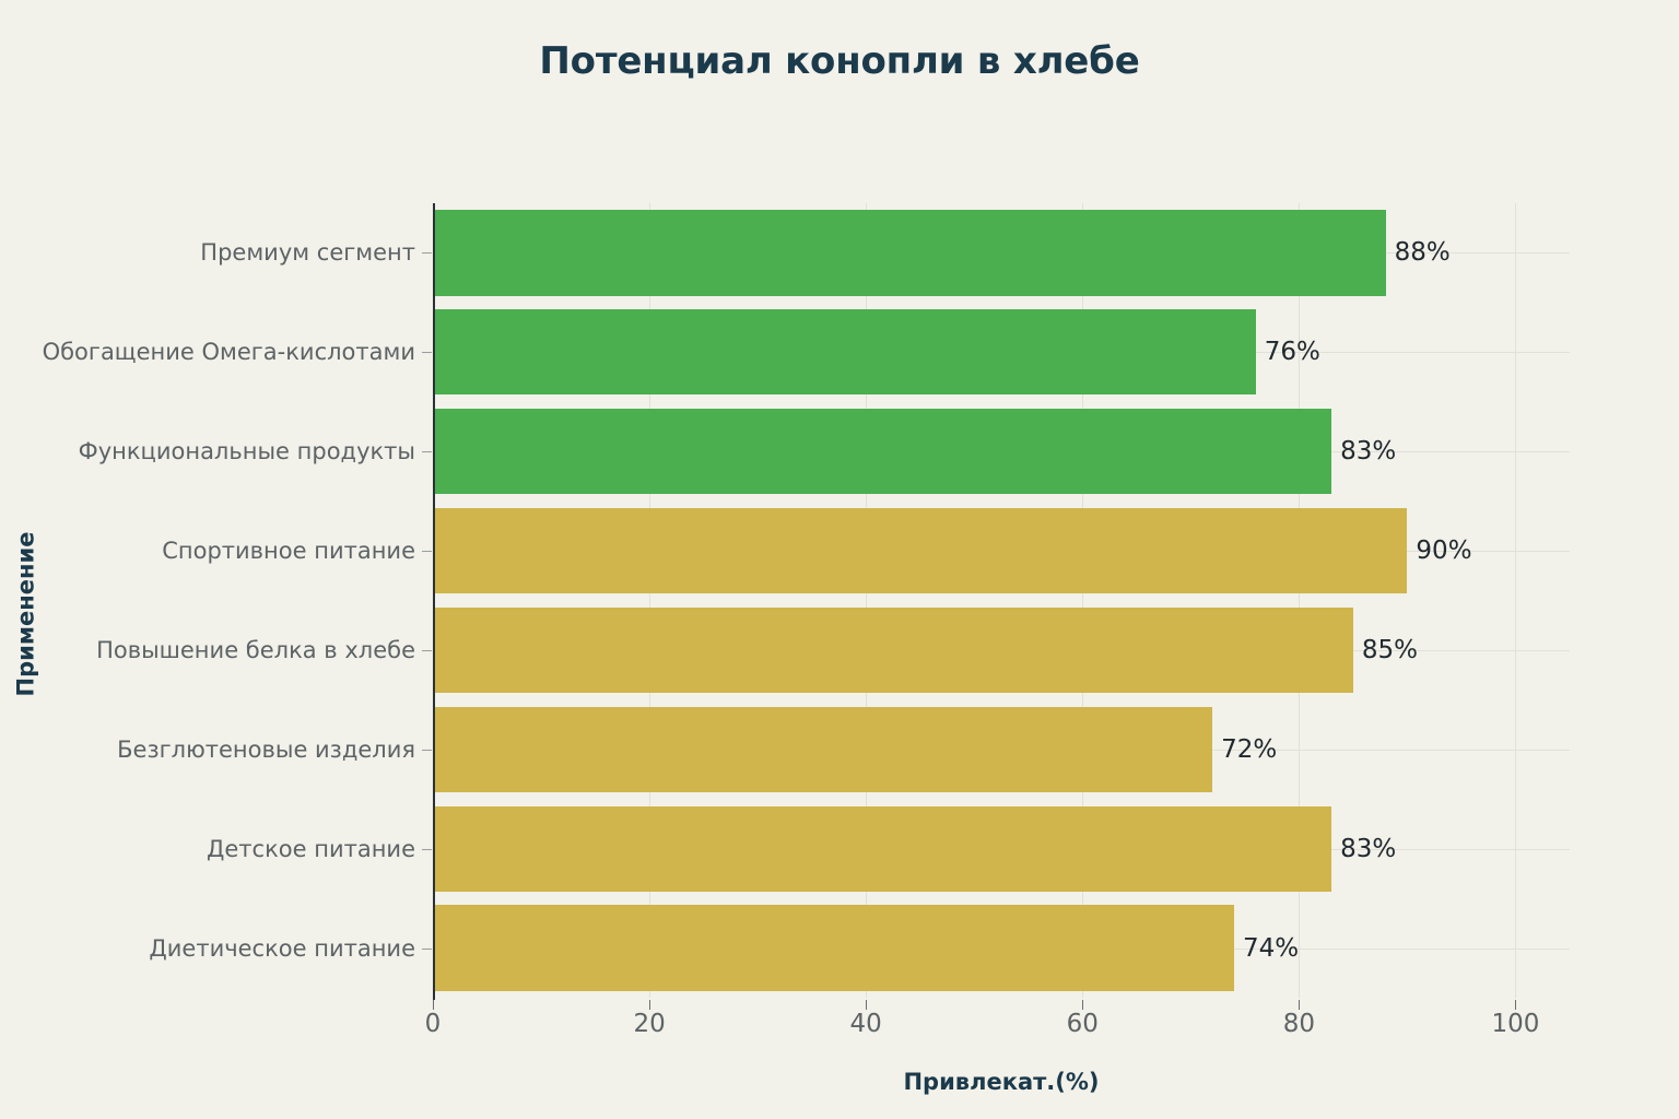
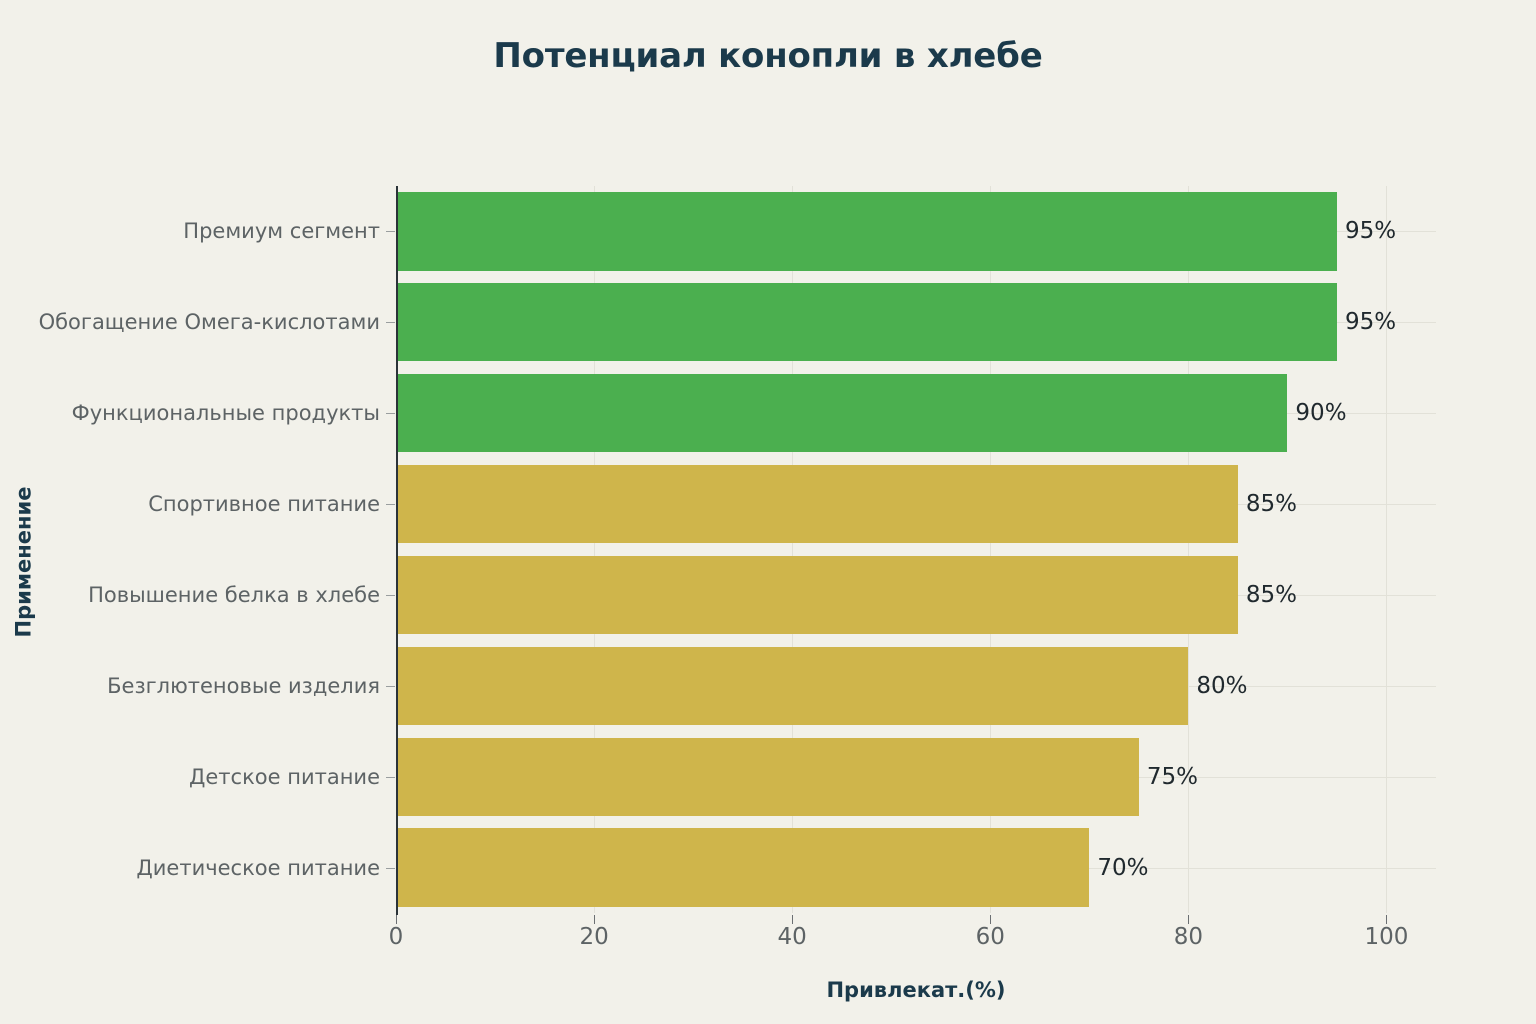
Премиум сегмент: 88% -> 95%
Обогащение Омега-кислотами: 76% -> 95%
Функциональные продукты: 83% -> 90%
Спортивное питание: 90% -> 85%
Безглютеновые изделия: 72% -> 80%
Детское питание: 83% -> 75%
Диетическое питание: 74% -> 70%
